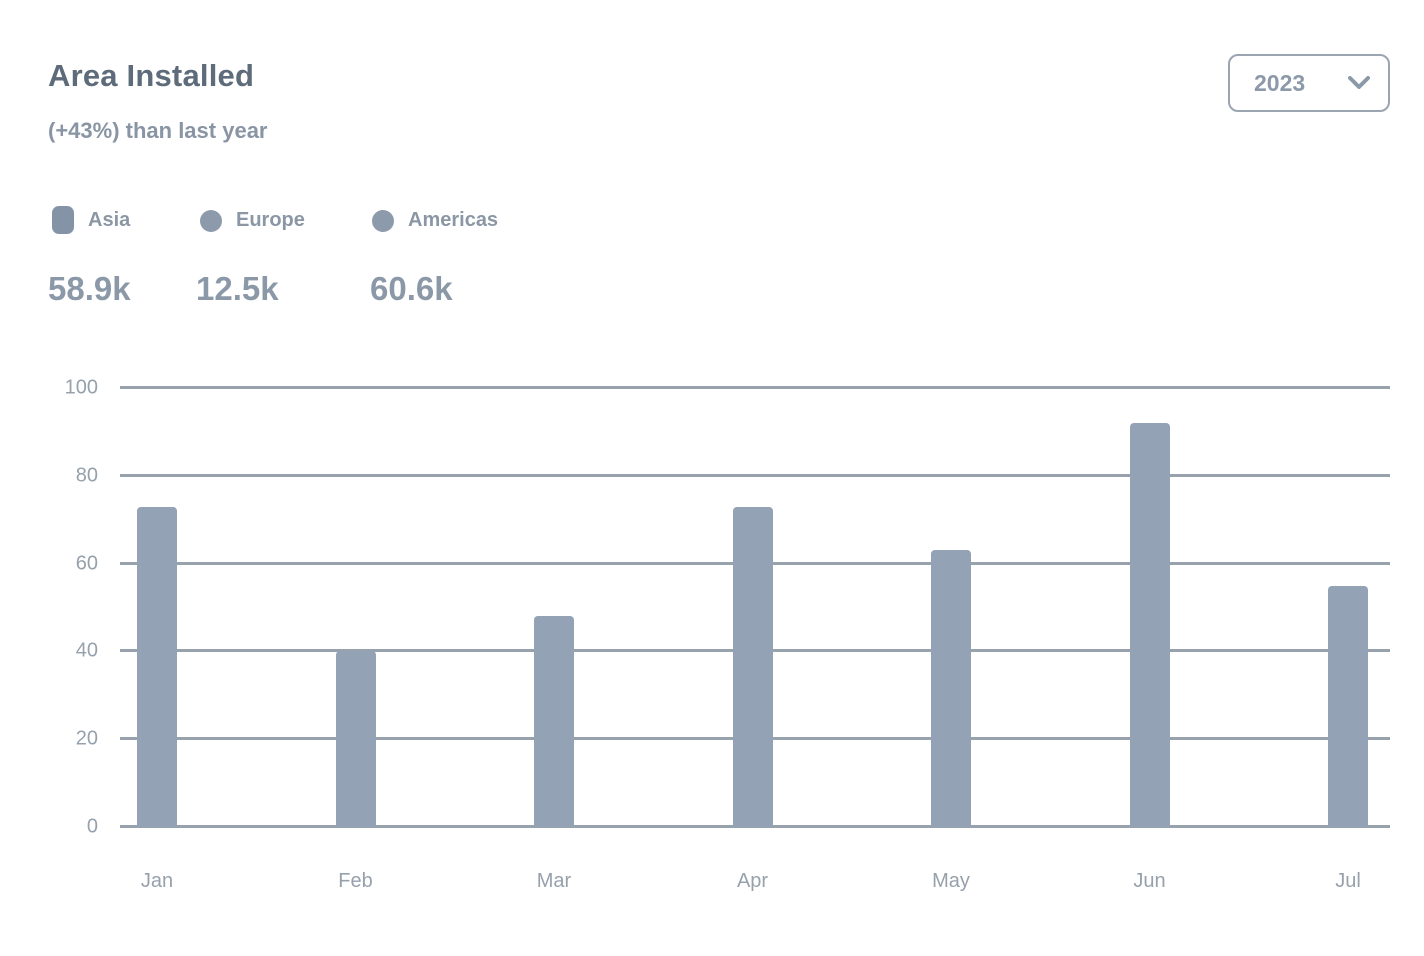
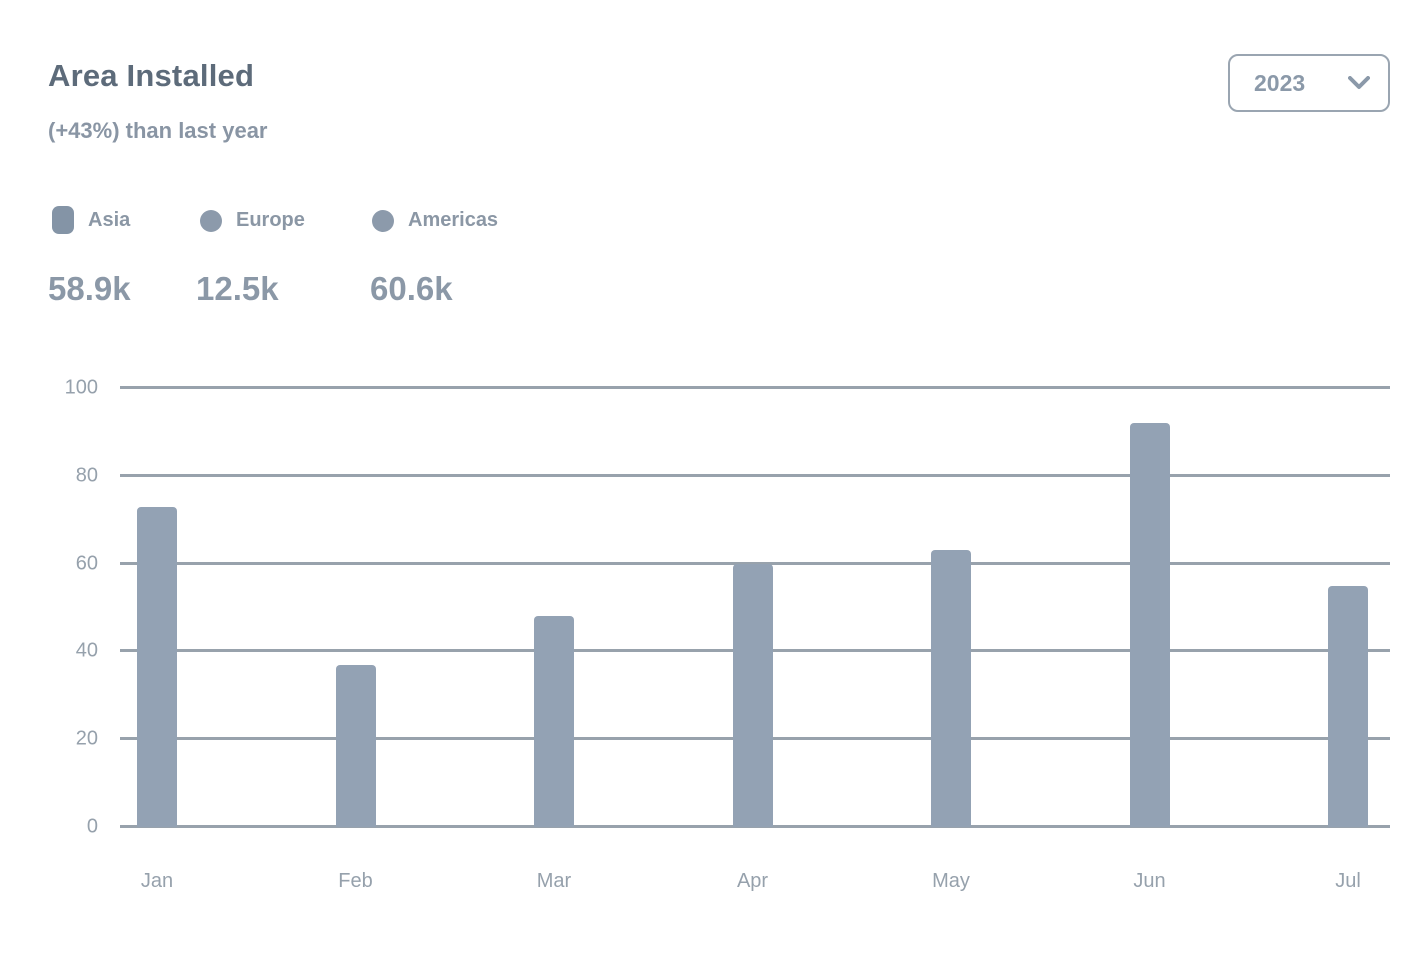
Feb: 40 -> 37
Apr: 73 -> 60
